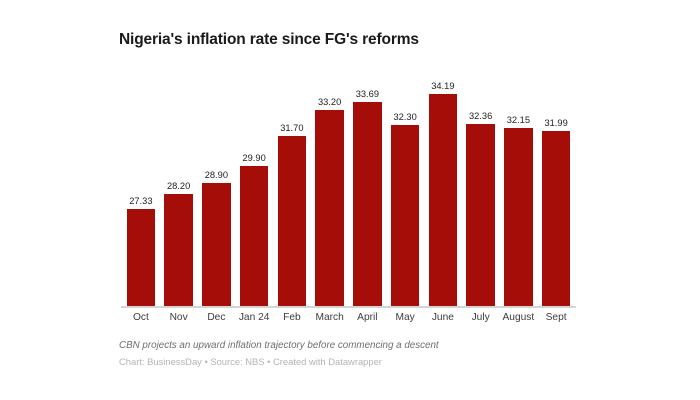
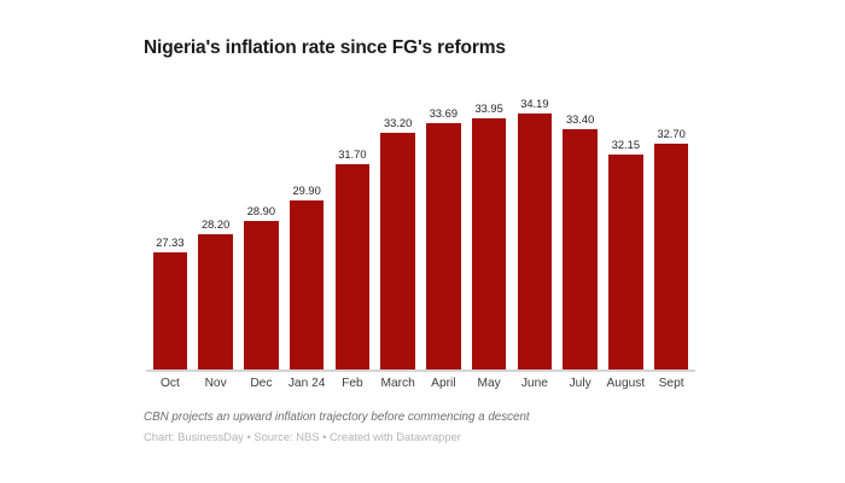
May: 32.30 -> 33.95
July: 32.36 -> 33.40
Sept: 31.99 -> 32.70
